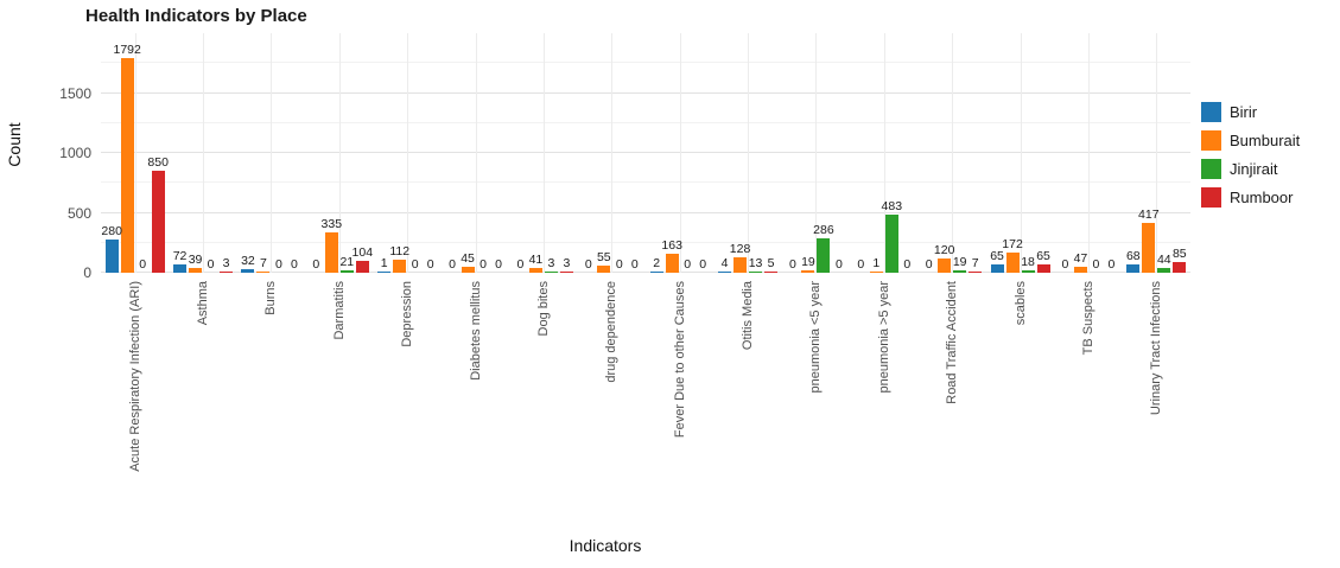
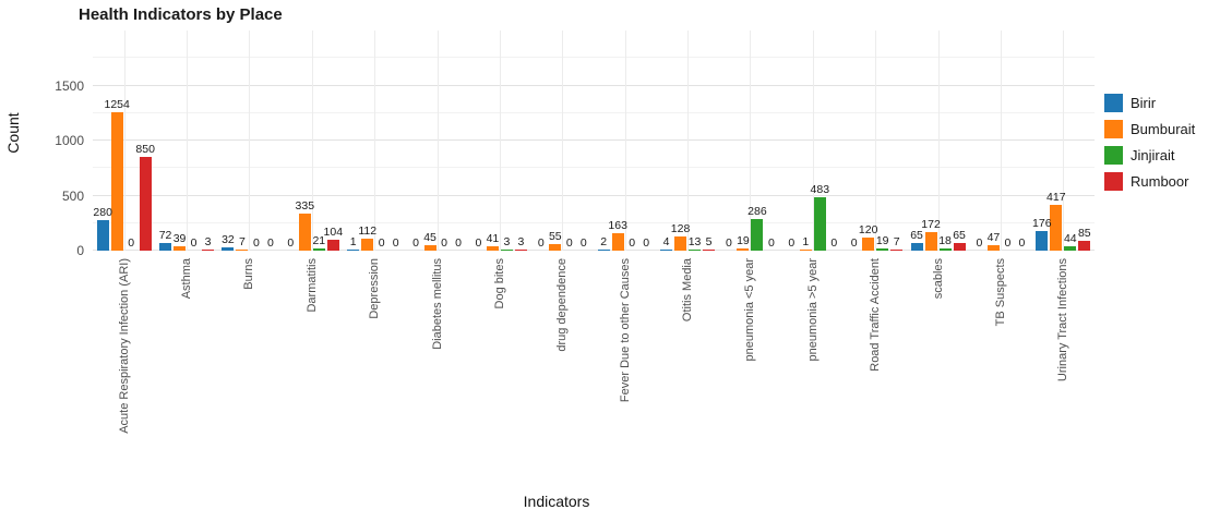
Bumburait/Acute Respiratory Infection (ARI): 1792 -> 1254
Birir/Urinary Tract Infections: 68 -> 176
